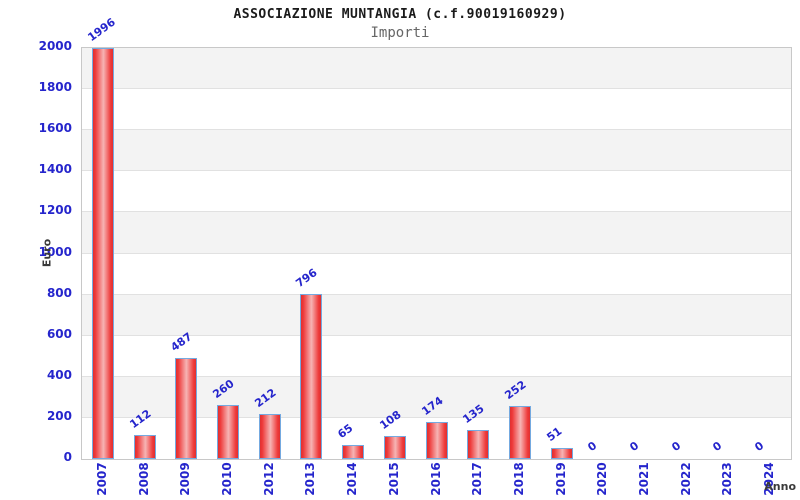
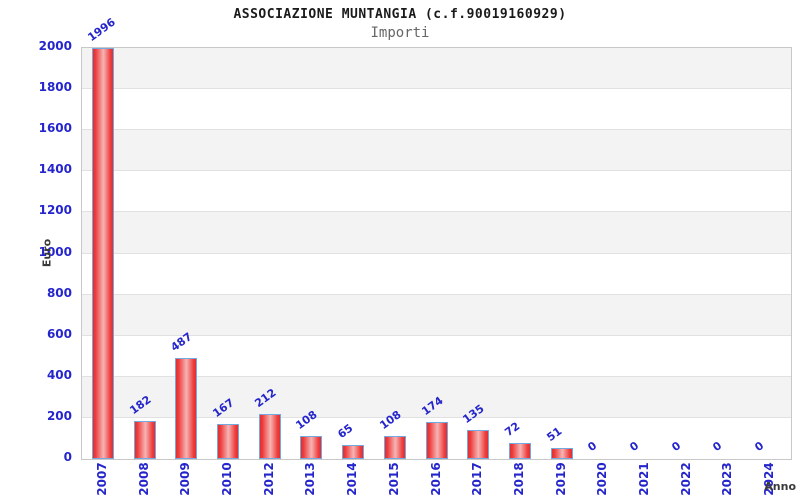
2008: 112 -> 182
2010: 260 -> 167
2013: 796 -> 108
2018: 252 -> 72
